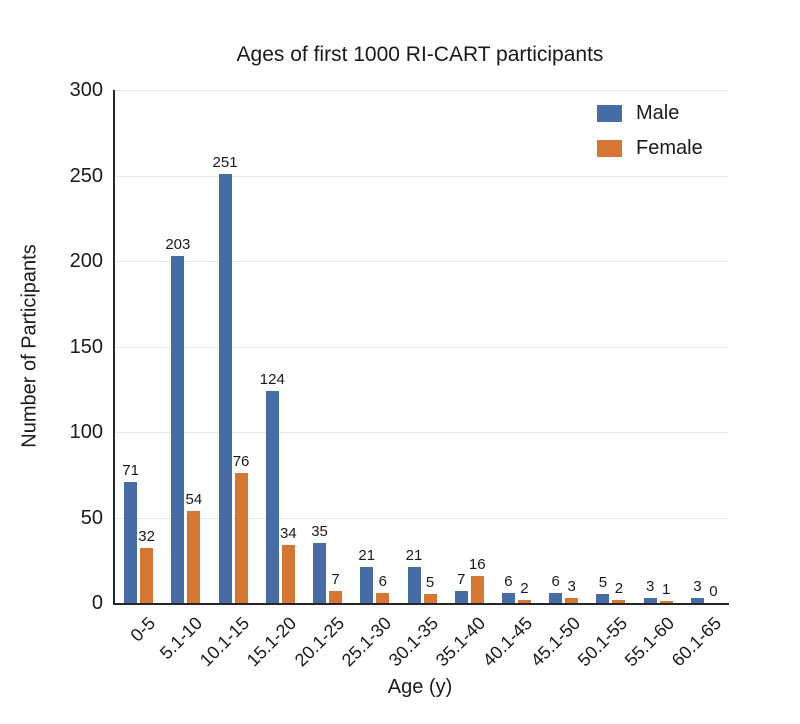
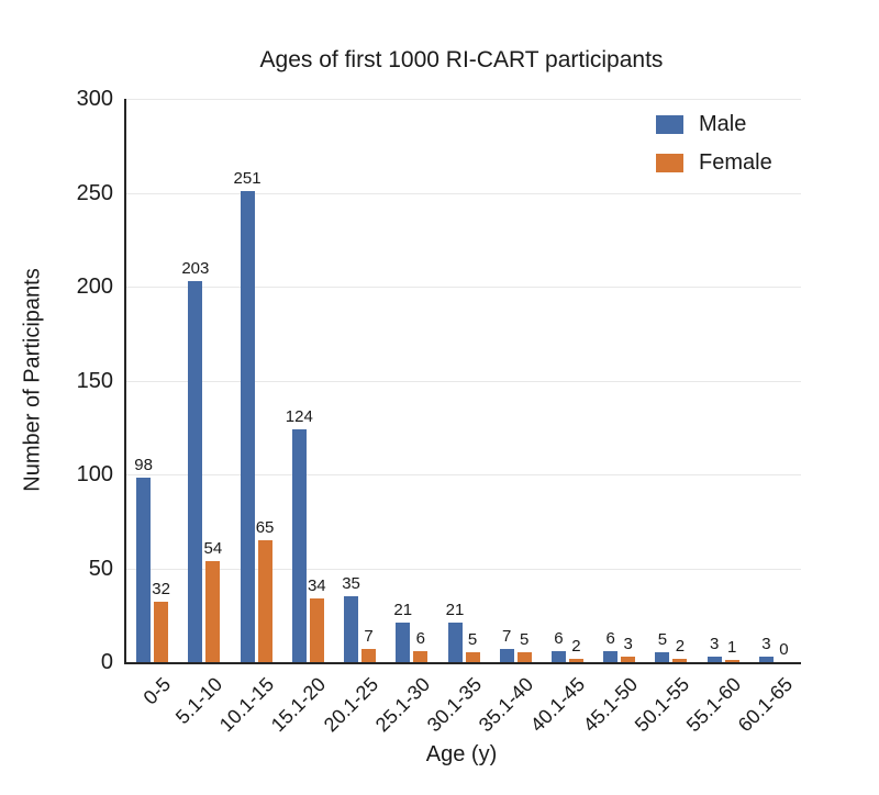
Male/0-5: 71 -> 98
Female/10.1-15: 76 -> 65
Female/35.1-40: 16 -> 5
